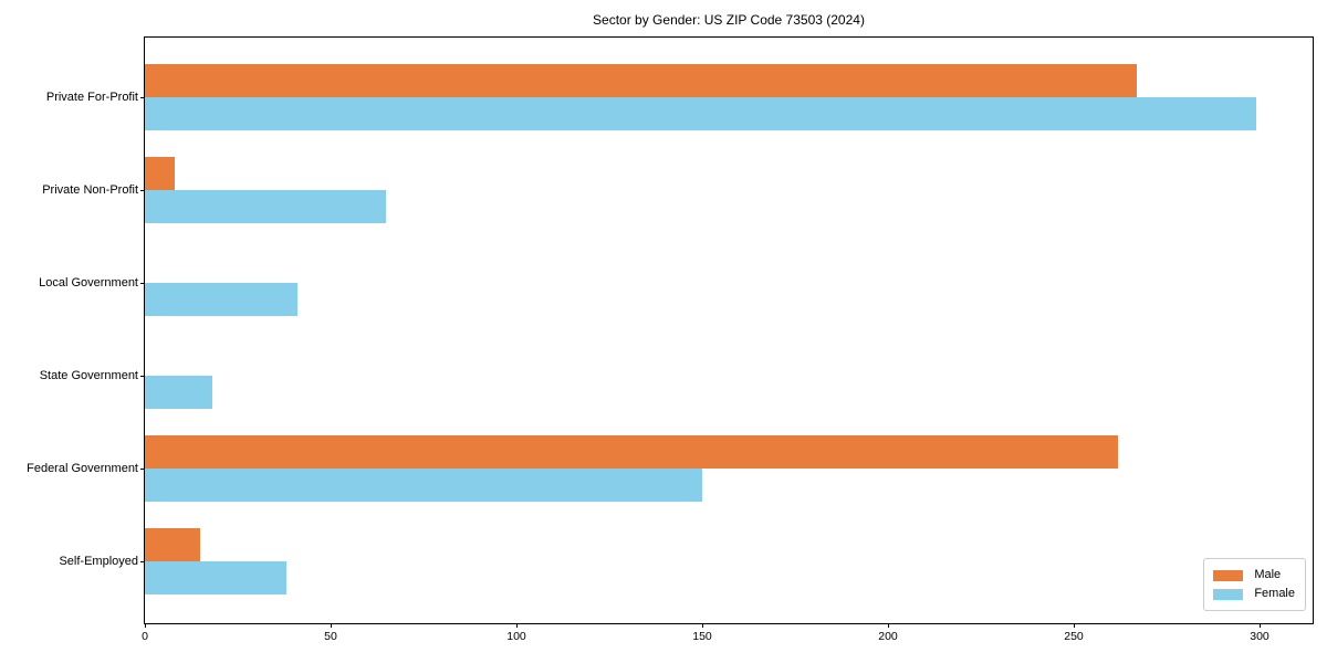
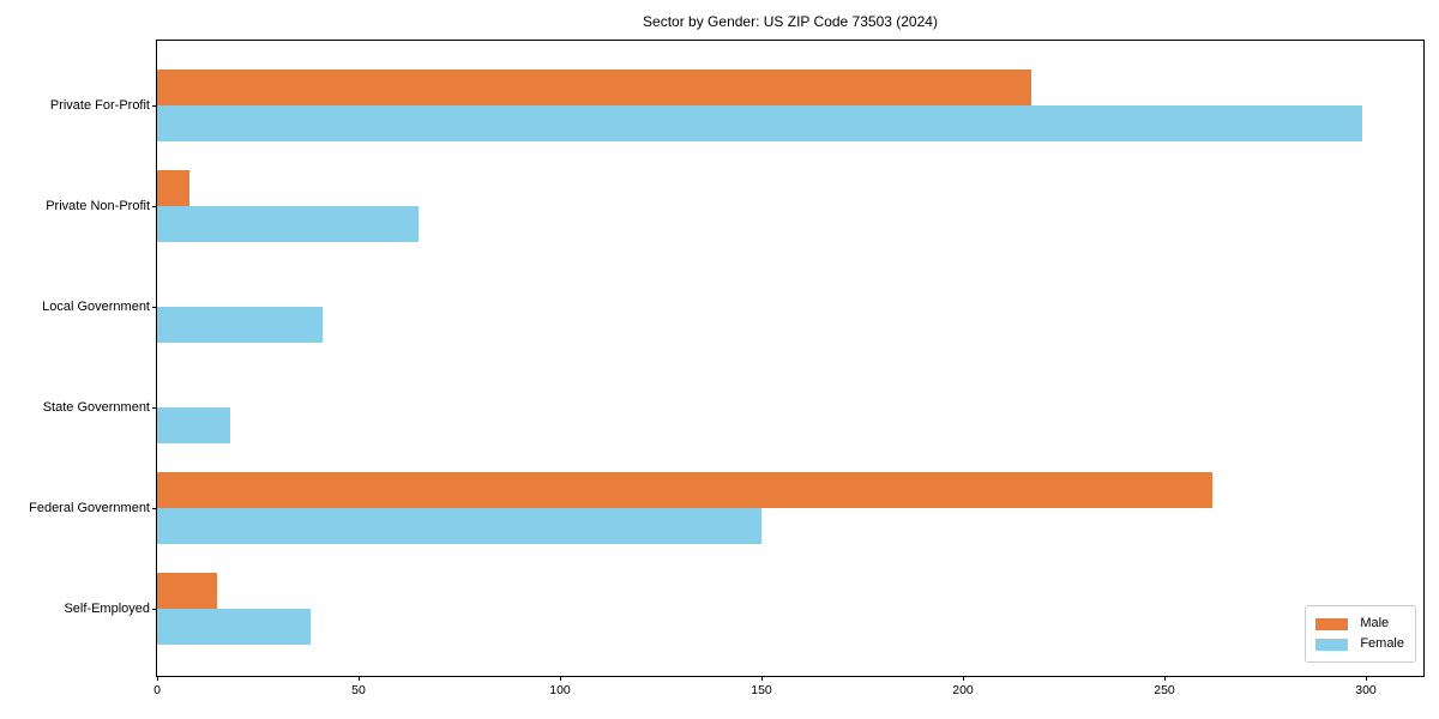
Male/Private For-Profit: 267 -> 217
